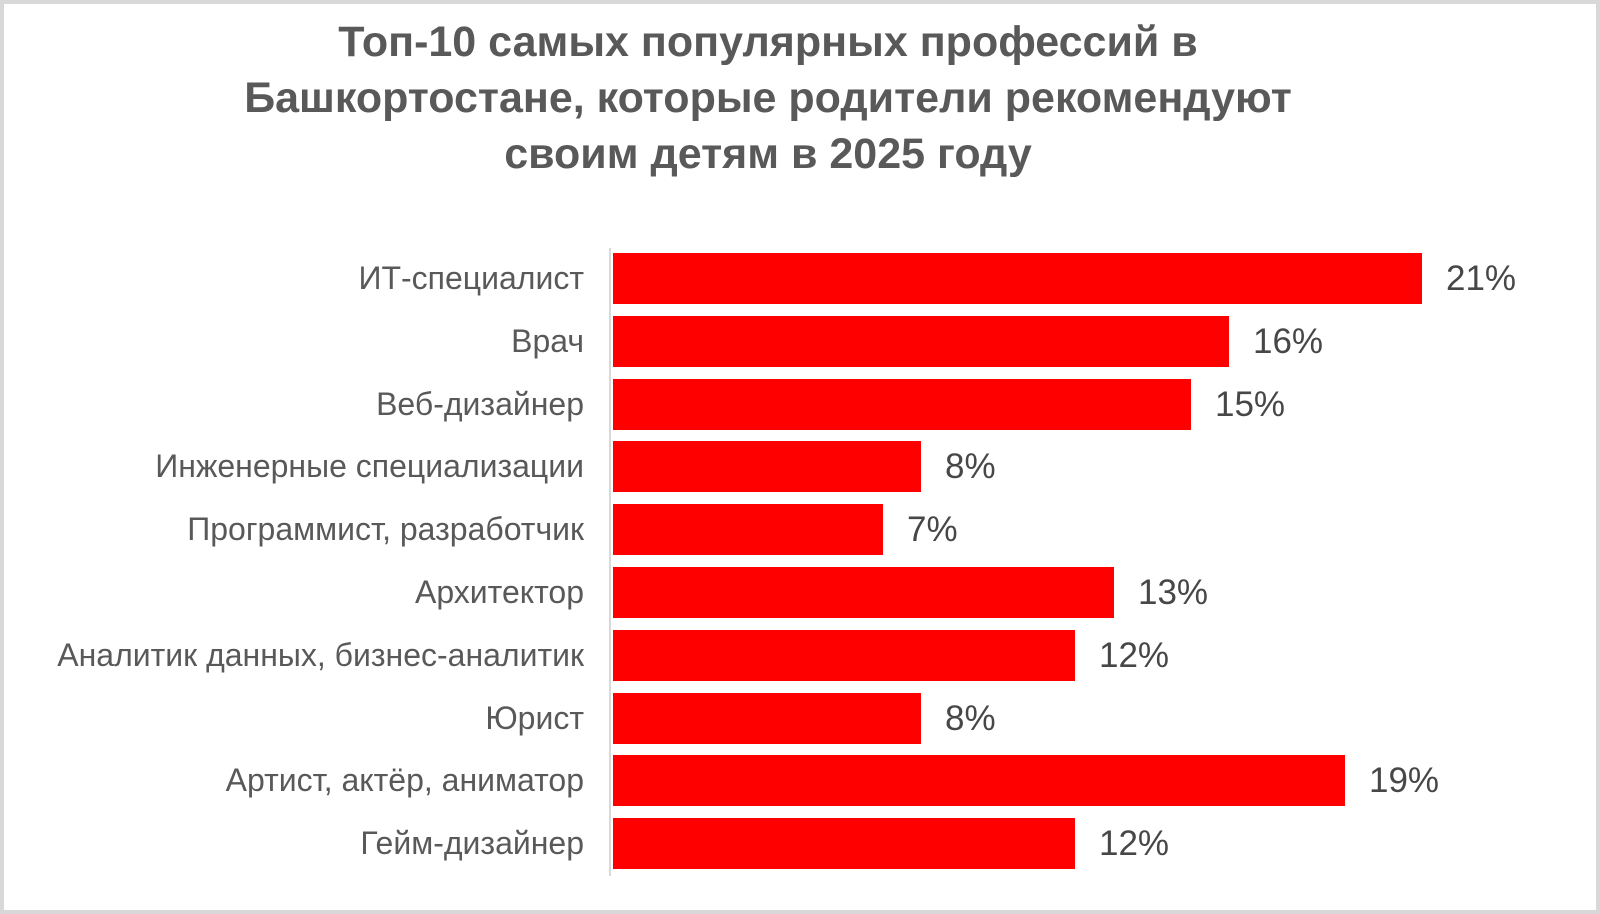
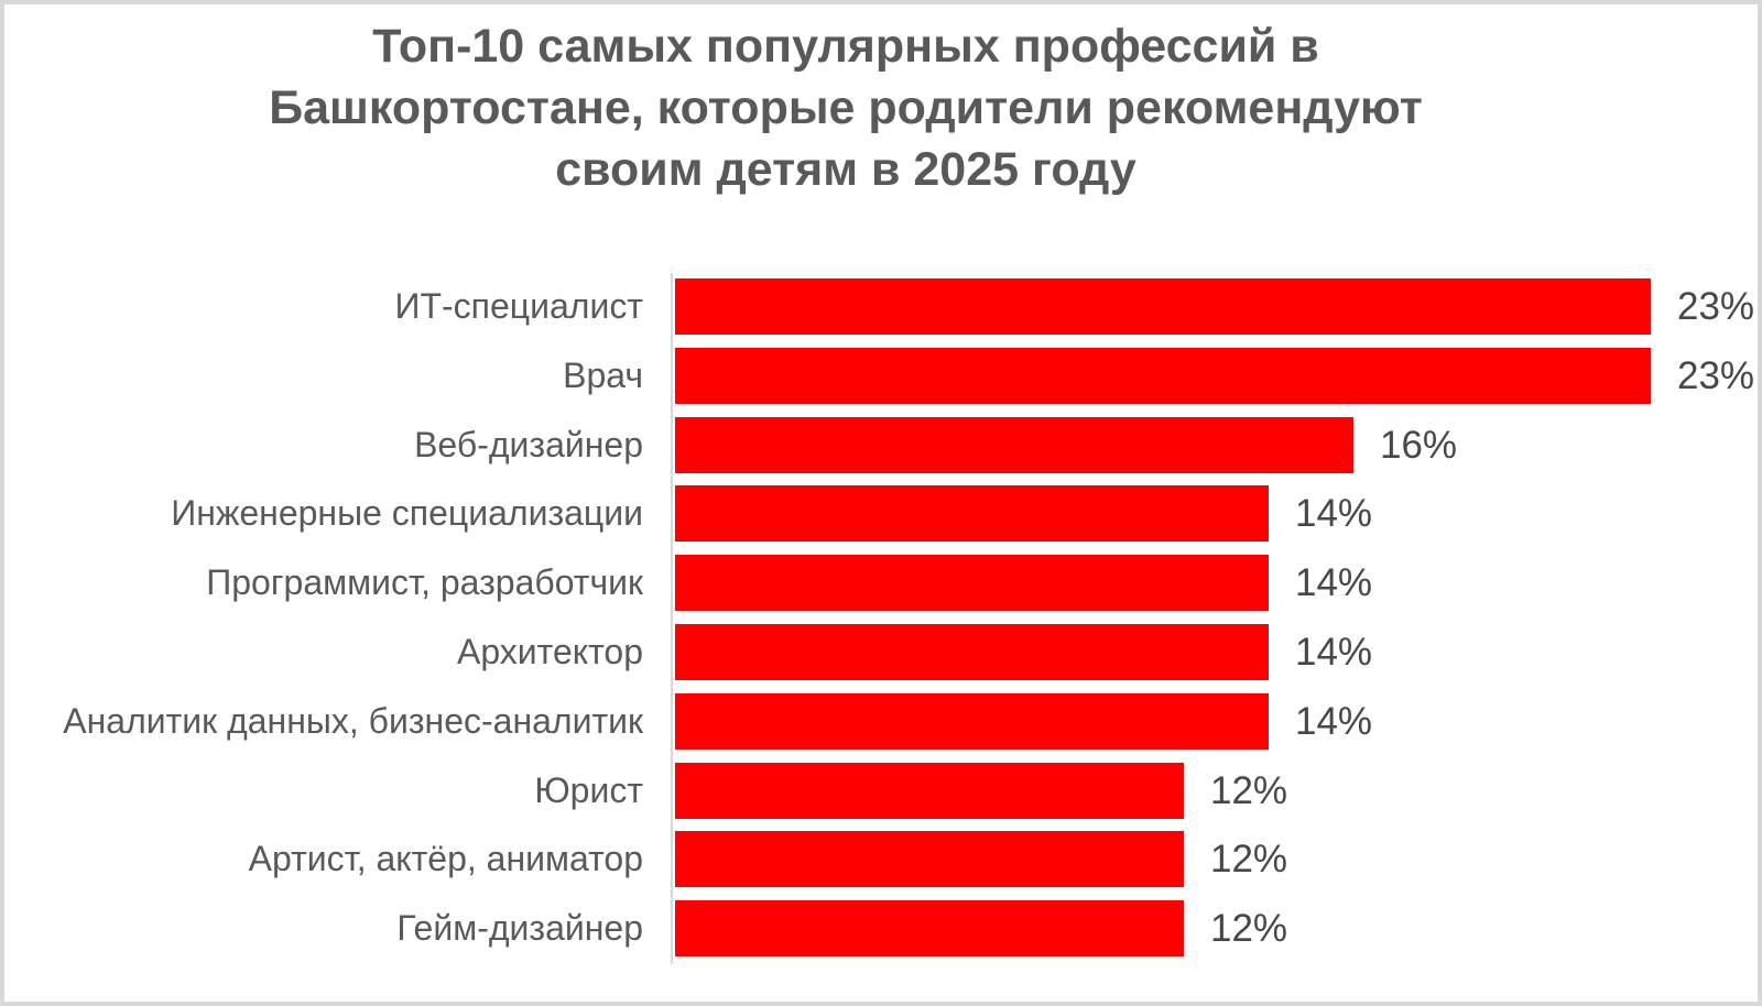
ИТ-специалист: 21% -> 23%
Врач: 16% -> 23%
Веб-дизайнер: 15% -> 16%
Инженерные специализации: 8% -> 14%
Программист, разработчик: 7% -> 14%
Архитектор: 13% -> 14%
Аналитик данных, бизнес-аналитик: 12% -> 14%
Юрист: 8% -> 12%
Артист, актёр, аниматор: 19% -> 12%
